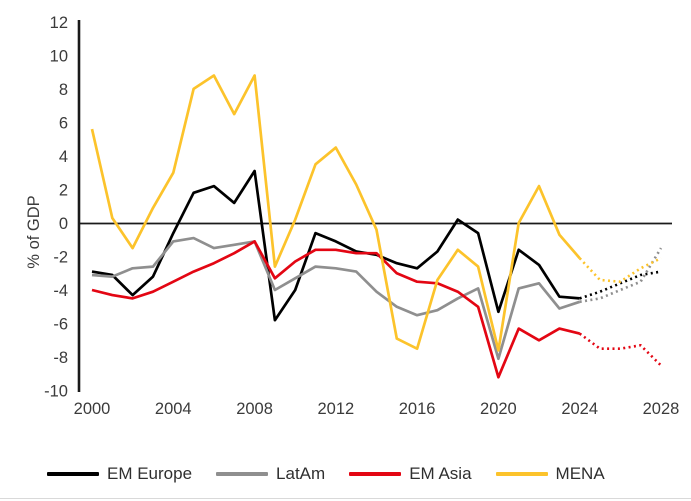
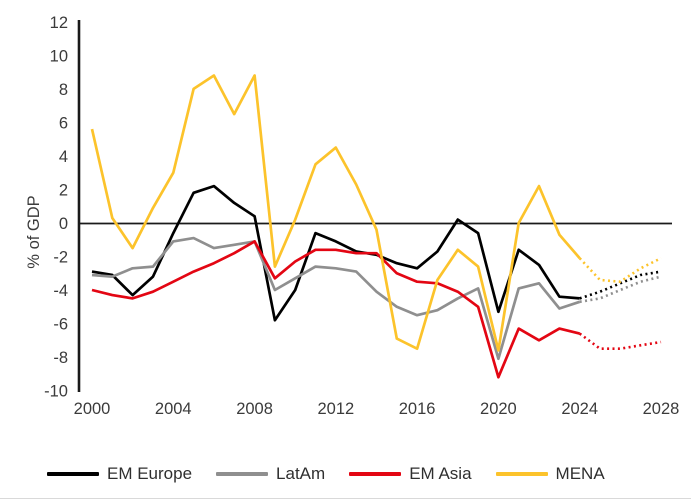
EM Europe/2008: 3.1 -> 0.4
LatAm/2028: -1.5 -> -3.2
EM Asia/2028: -8.5 -> -7.1
